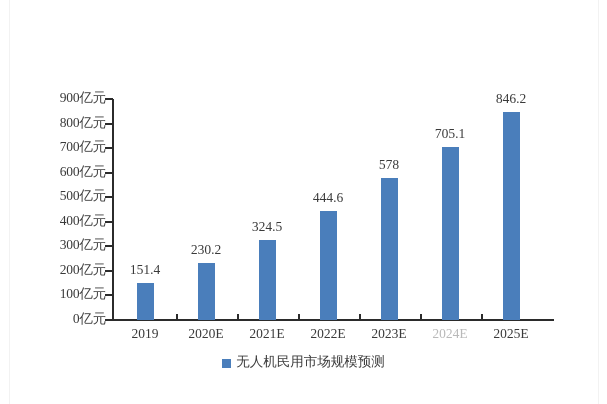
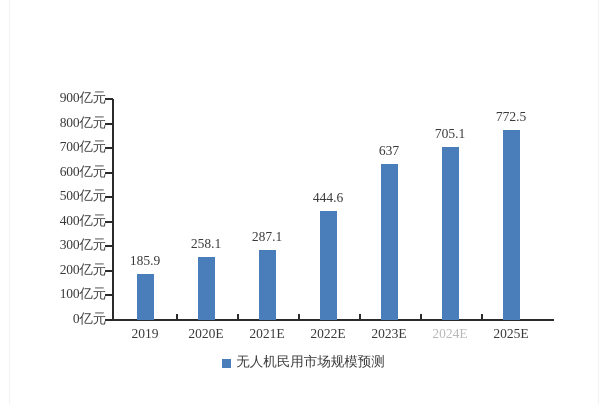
2019: 151.4 -> 185.9
2020E: 230.2 -> 258.1
2021E: 324.5 -> 287.1
2023E: 578 -> 637
2025E: 846.2 -> 772.5
